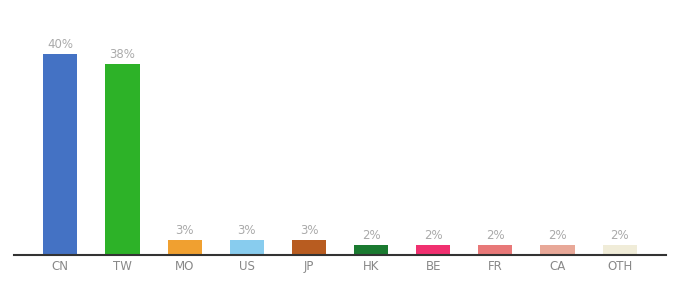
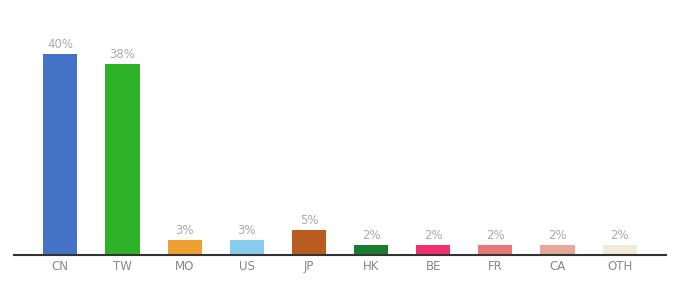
JP: 3% -> 5%
